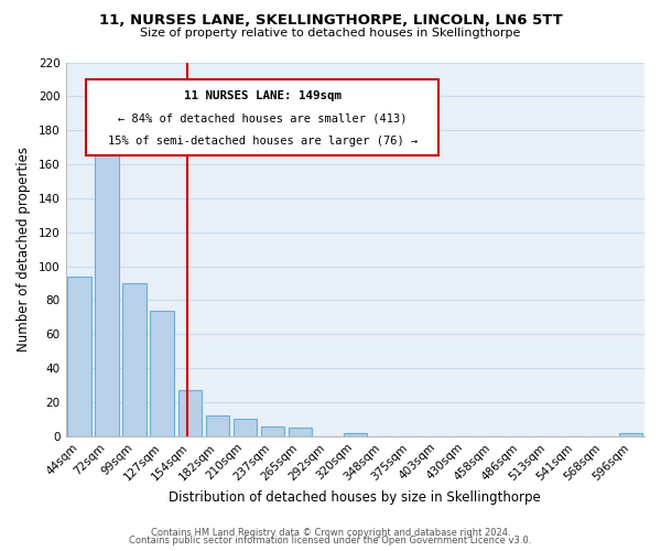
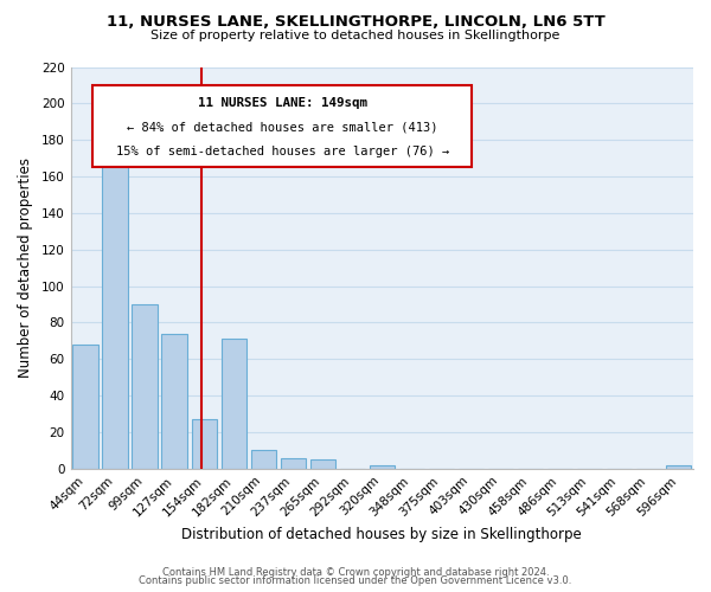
44sqm: 94 -> 68
182sqm: 12 -> 71
